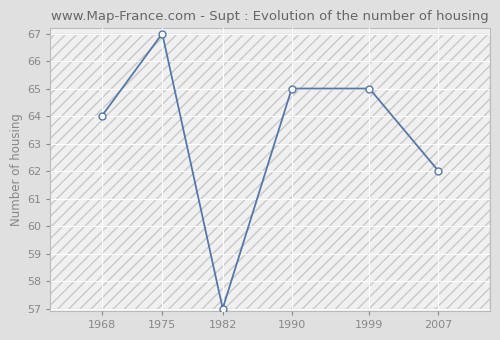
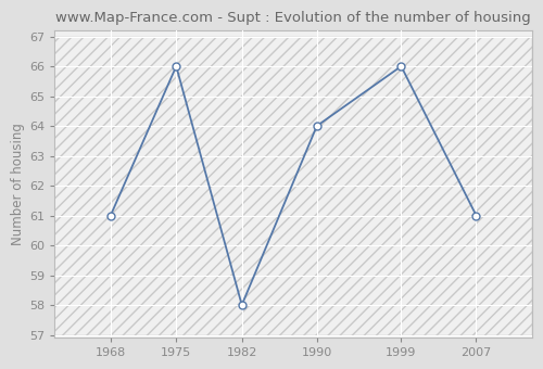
1968: 64 -> 61
1975: 67 -> 66
1982: 57 -> 58
1990: 65 -> 64
1999: 65 -> 66
2007: 62 -> 61
